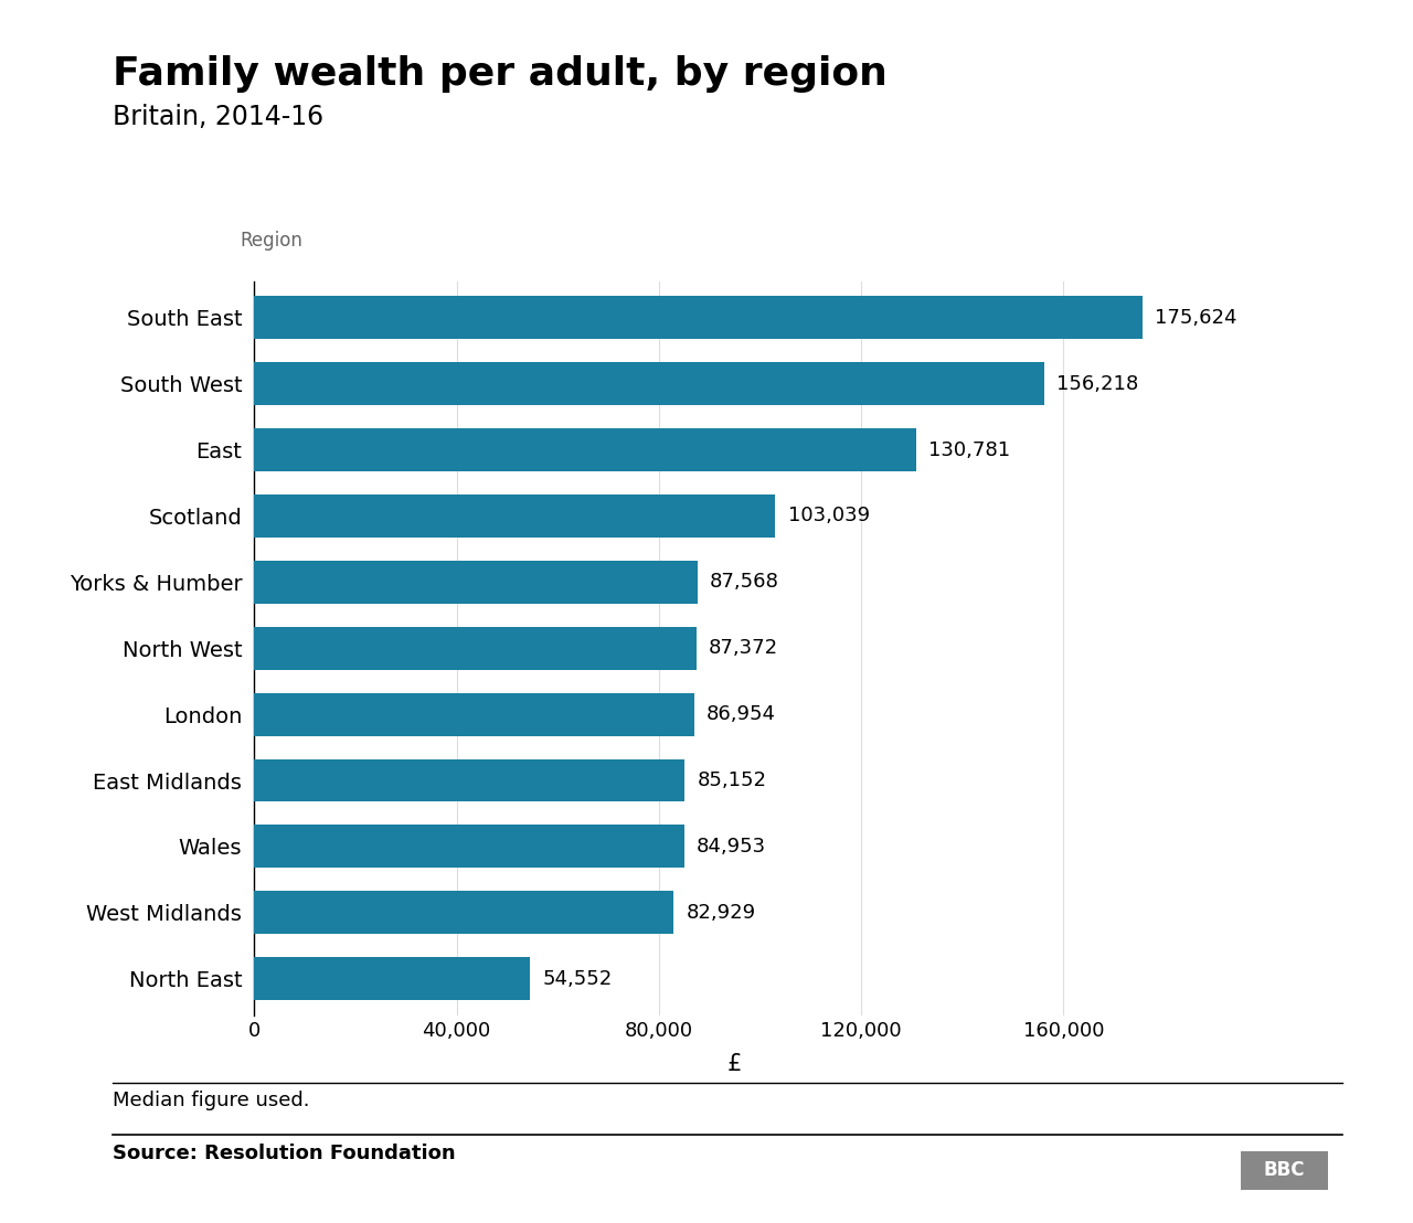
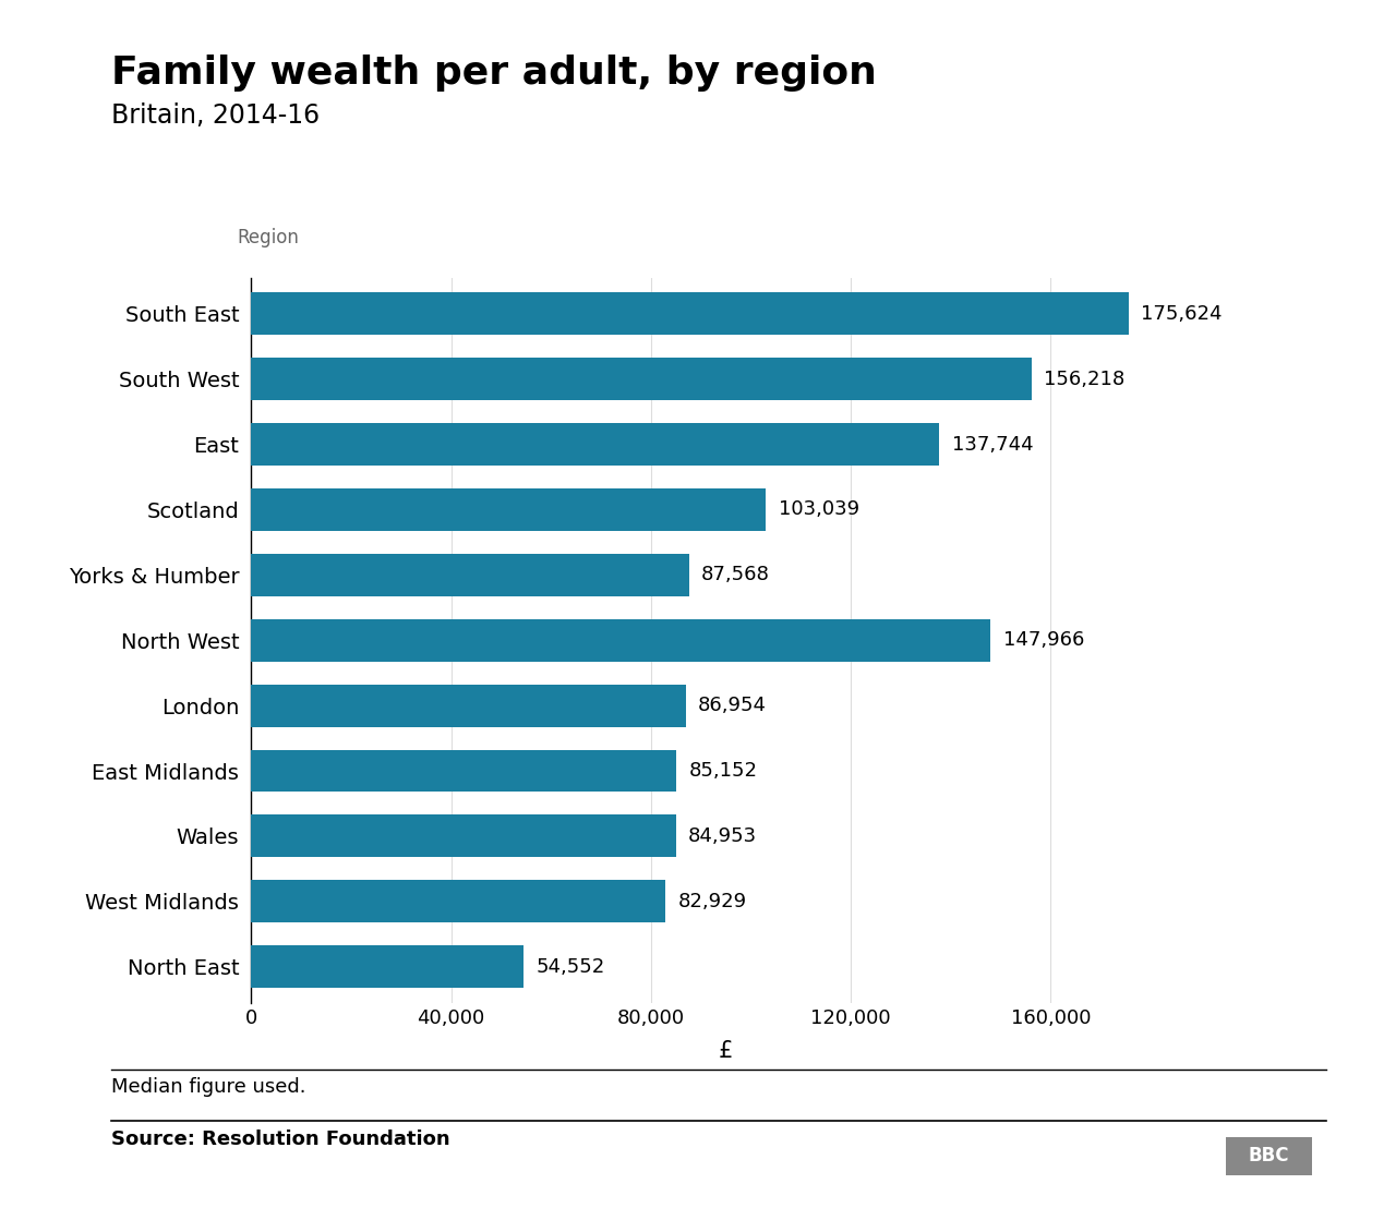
East: 130,781 -> 137,744
North West: 87,372 -> 147,966
